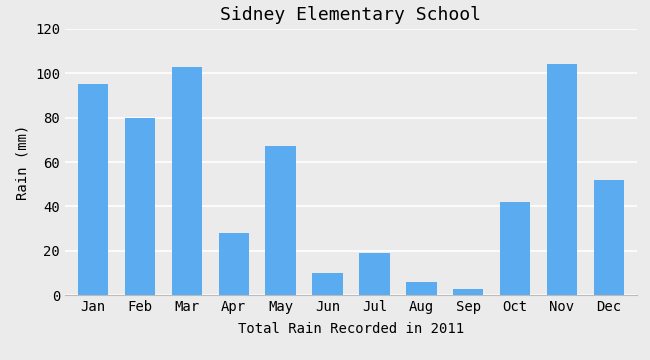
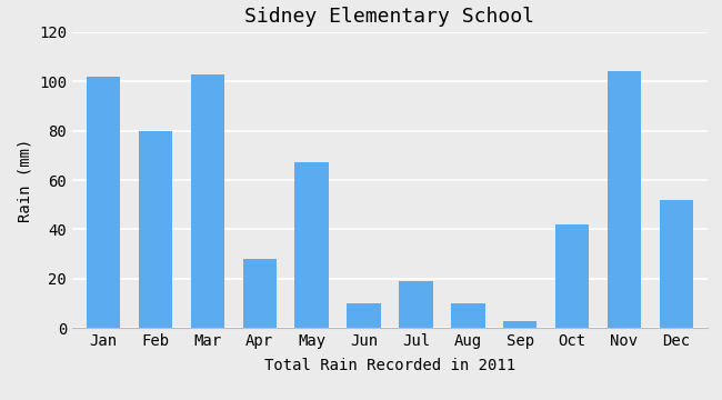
Jan: 95 -> 102
Aug: 6 -> 10
